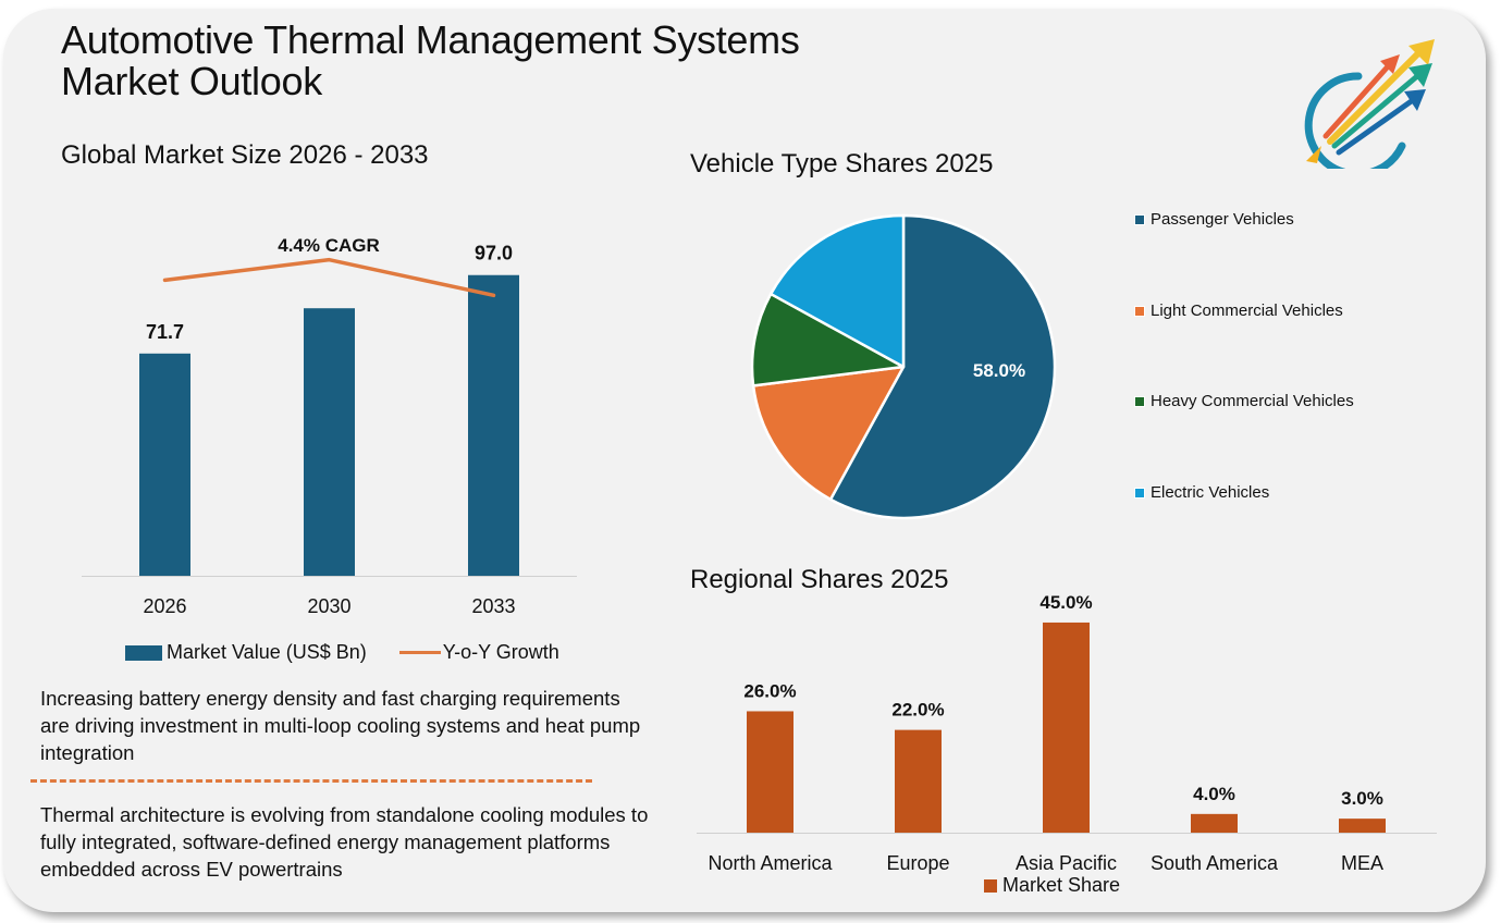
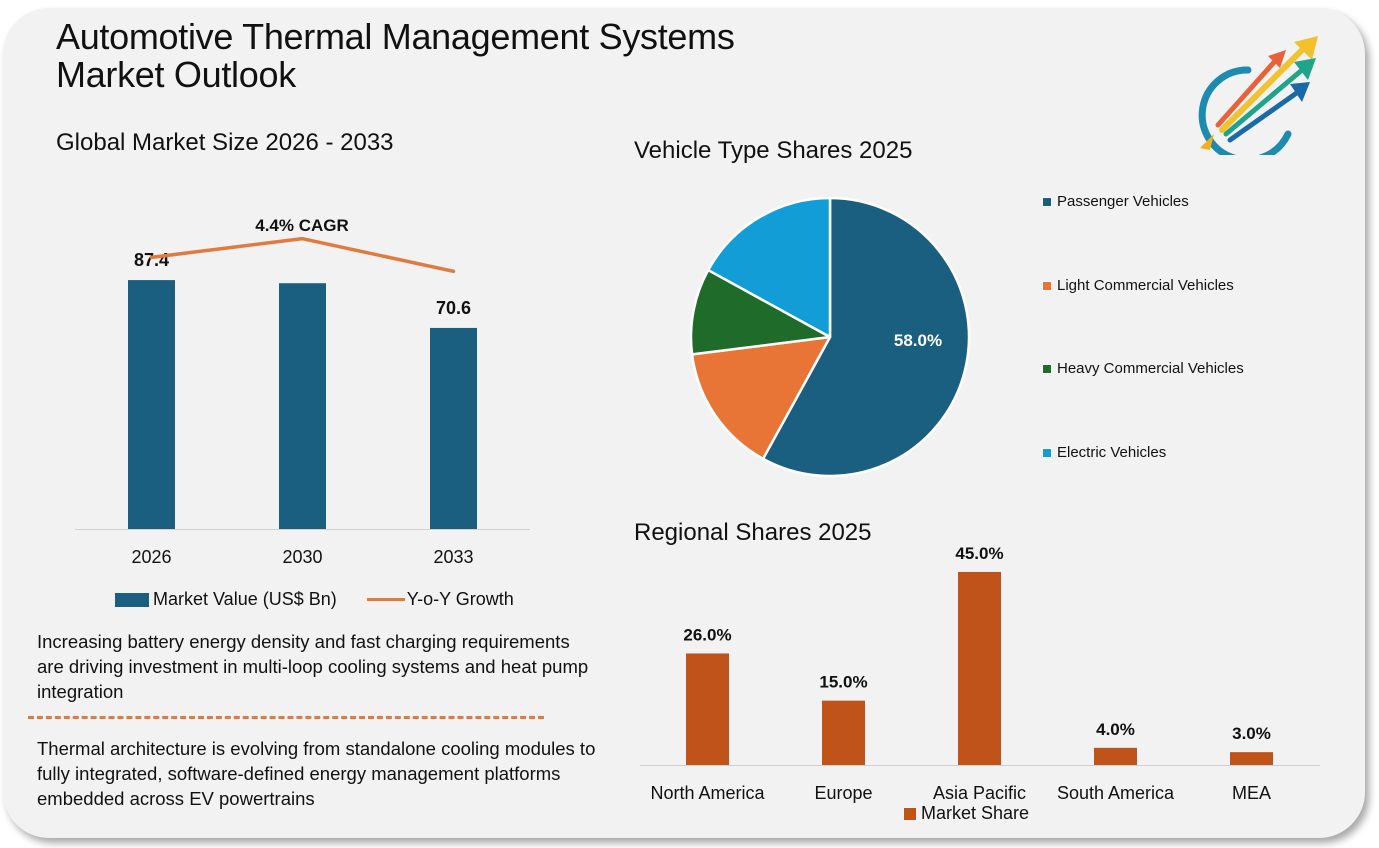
Global Market Size 2026 - 2033/Market Value (US$ Bn)/2026: 71.7 -> 87.4
Global Market Size 2026 - 2033/Market Value (US$ Bn)/2033: 97.0 -> 70.6
Regional Shares 2025/Europe: 22.0% -> 15.0%
